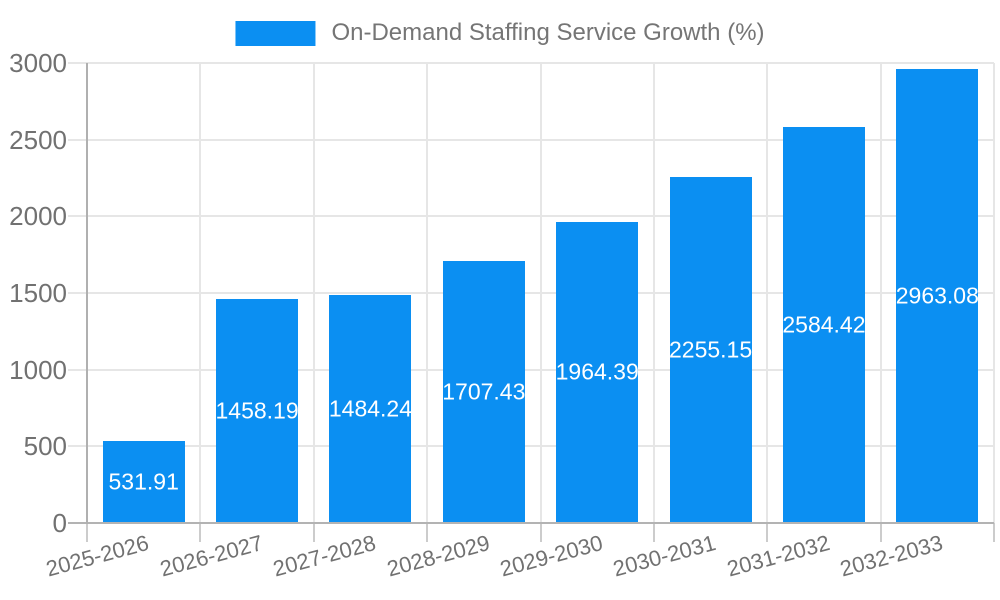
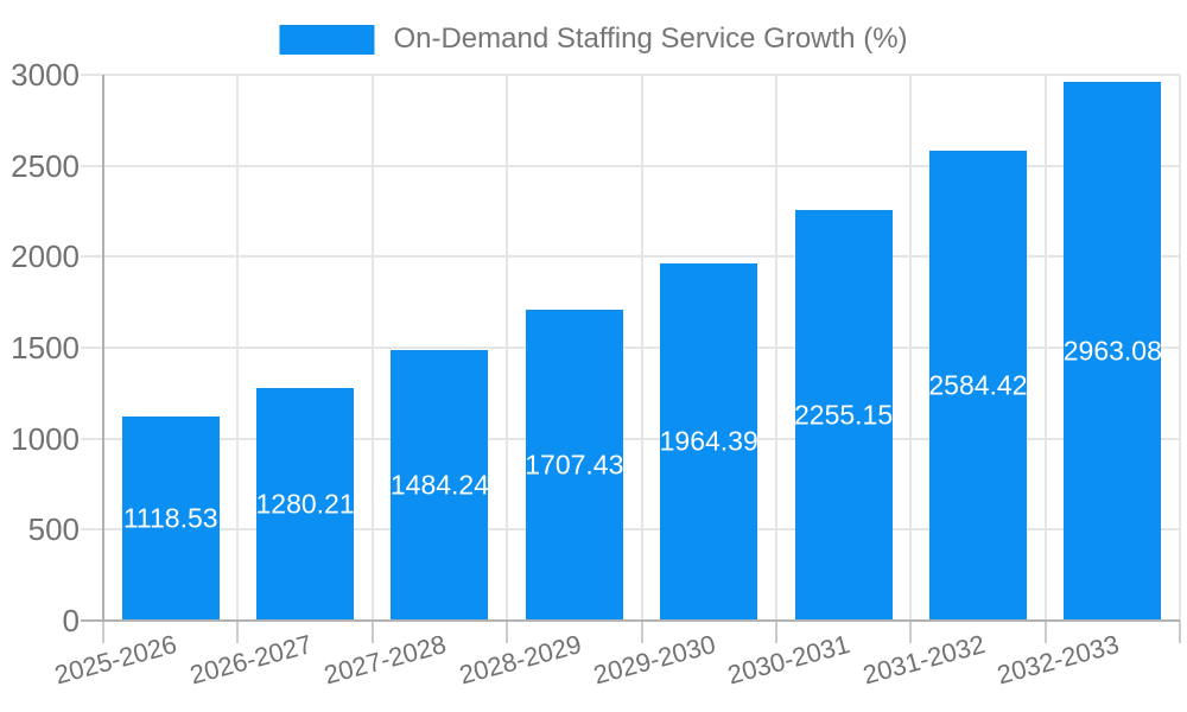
2025-2026: 531.91 -> 1118.53
2026-2027: 1458.19 -> 1280.21
